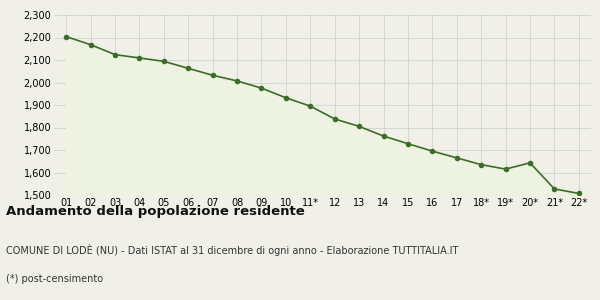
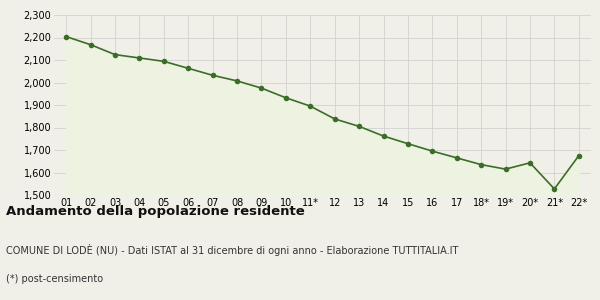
22*: 1,507 -> 1,675
